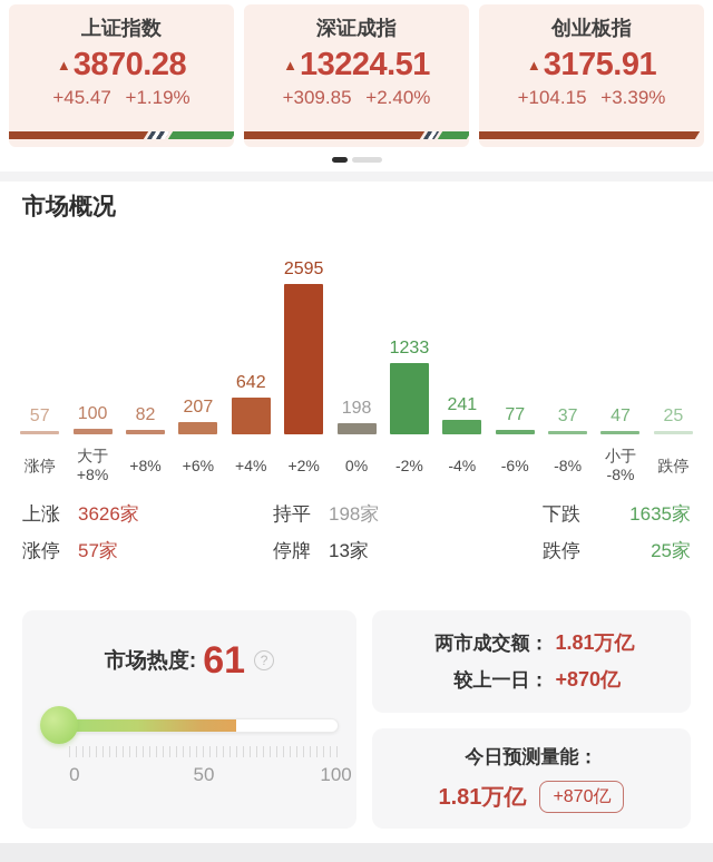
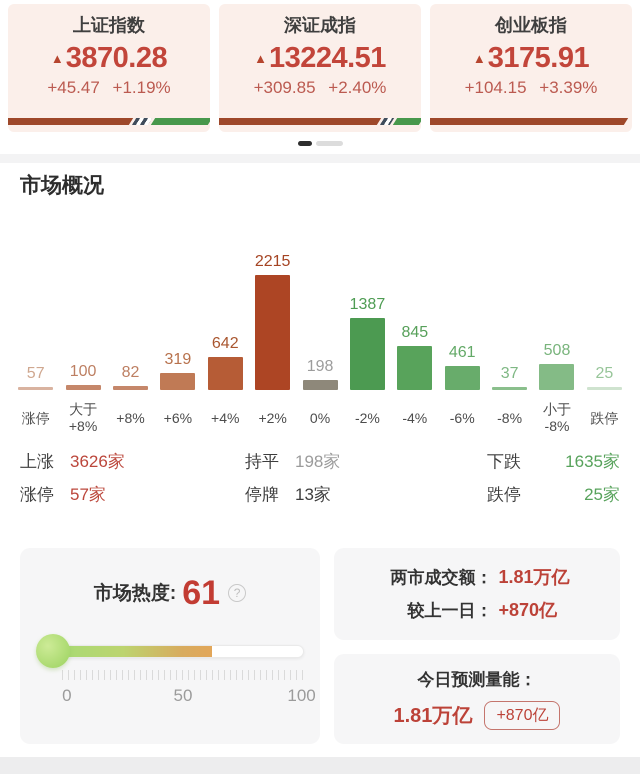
+6%: 207 -> 319
+2%: 2595 -> 2215
-2%: 1233 -> 1387
-4%: 241 -> 845
-6%: 77 -> 461
小于 -8%: 47 -> 508
